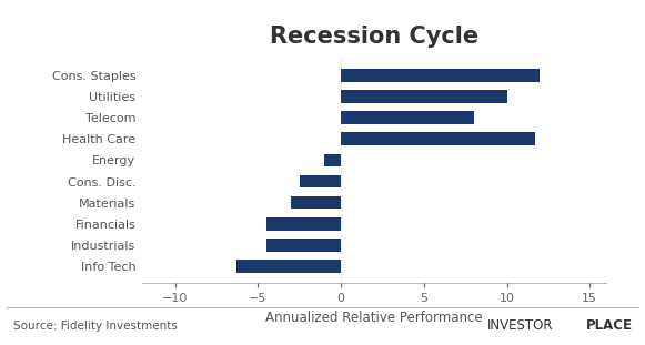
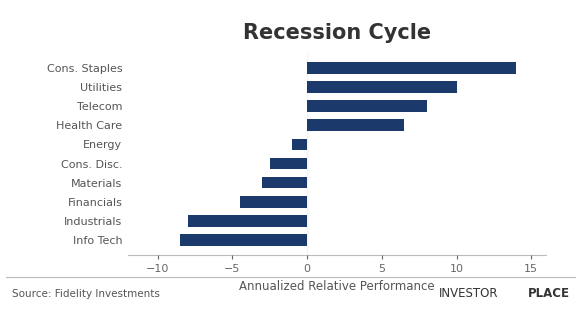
Cons. Staples: 12.0 -> 14.0
Health Care: 11.7 -> 6.5
Industrials: -4.5 -> -8.0
Info Tech: -6.3 -> -8.5
